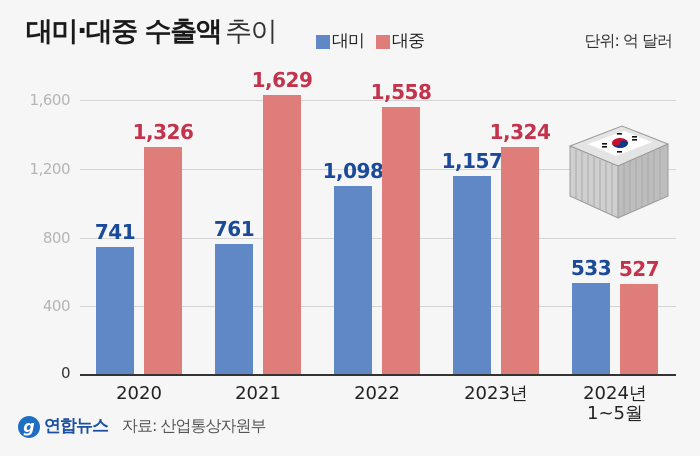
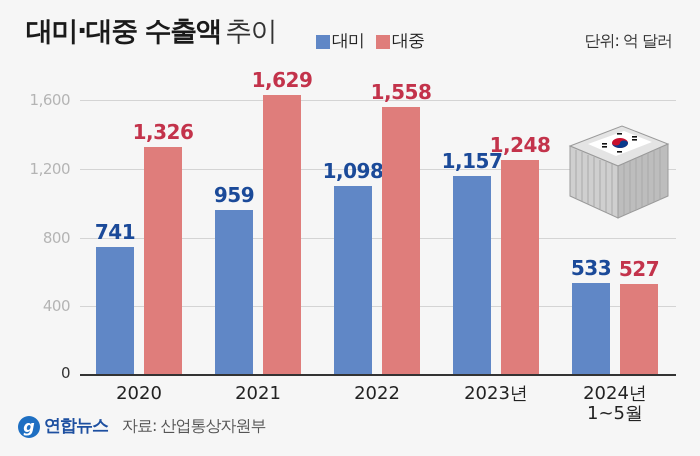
대미/2021: 761 -> 959
대중/2023년: 1,324 -> 1,248
